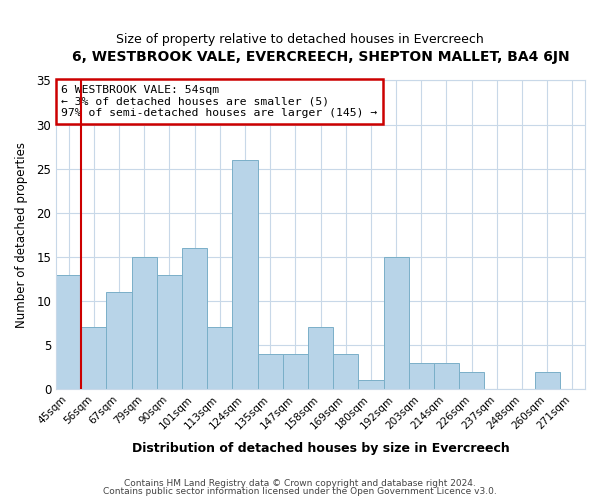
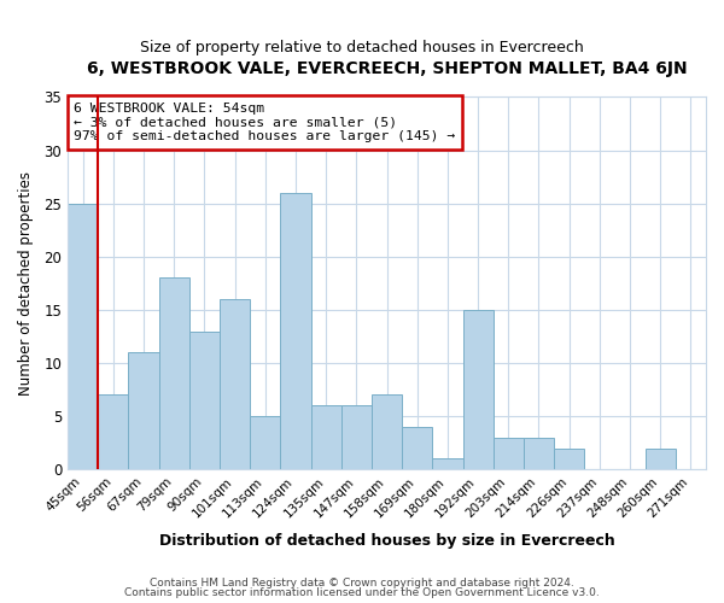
45sqm: 13 -> 25
79sqm: 15 -> 18
113sqm: 7 -> 5
135sqm: 4 -> 6
147sqm: 4 -> 6
